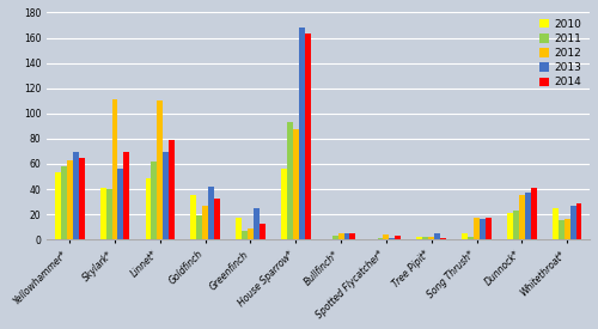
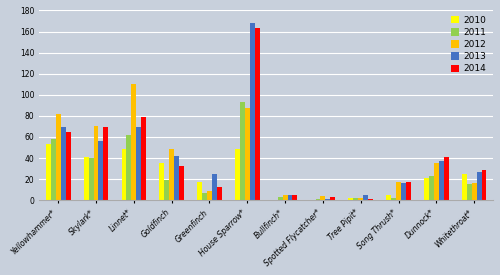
2012/Yellowhammer*: 63 -> 82
2012/Skylark*: 111 -> 70
2012/Goldfinch: 27 -> 49
2010/House Sparrow*: 56 -> 49
